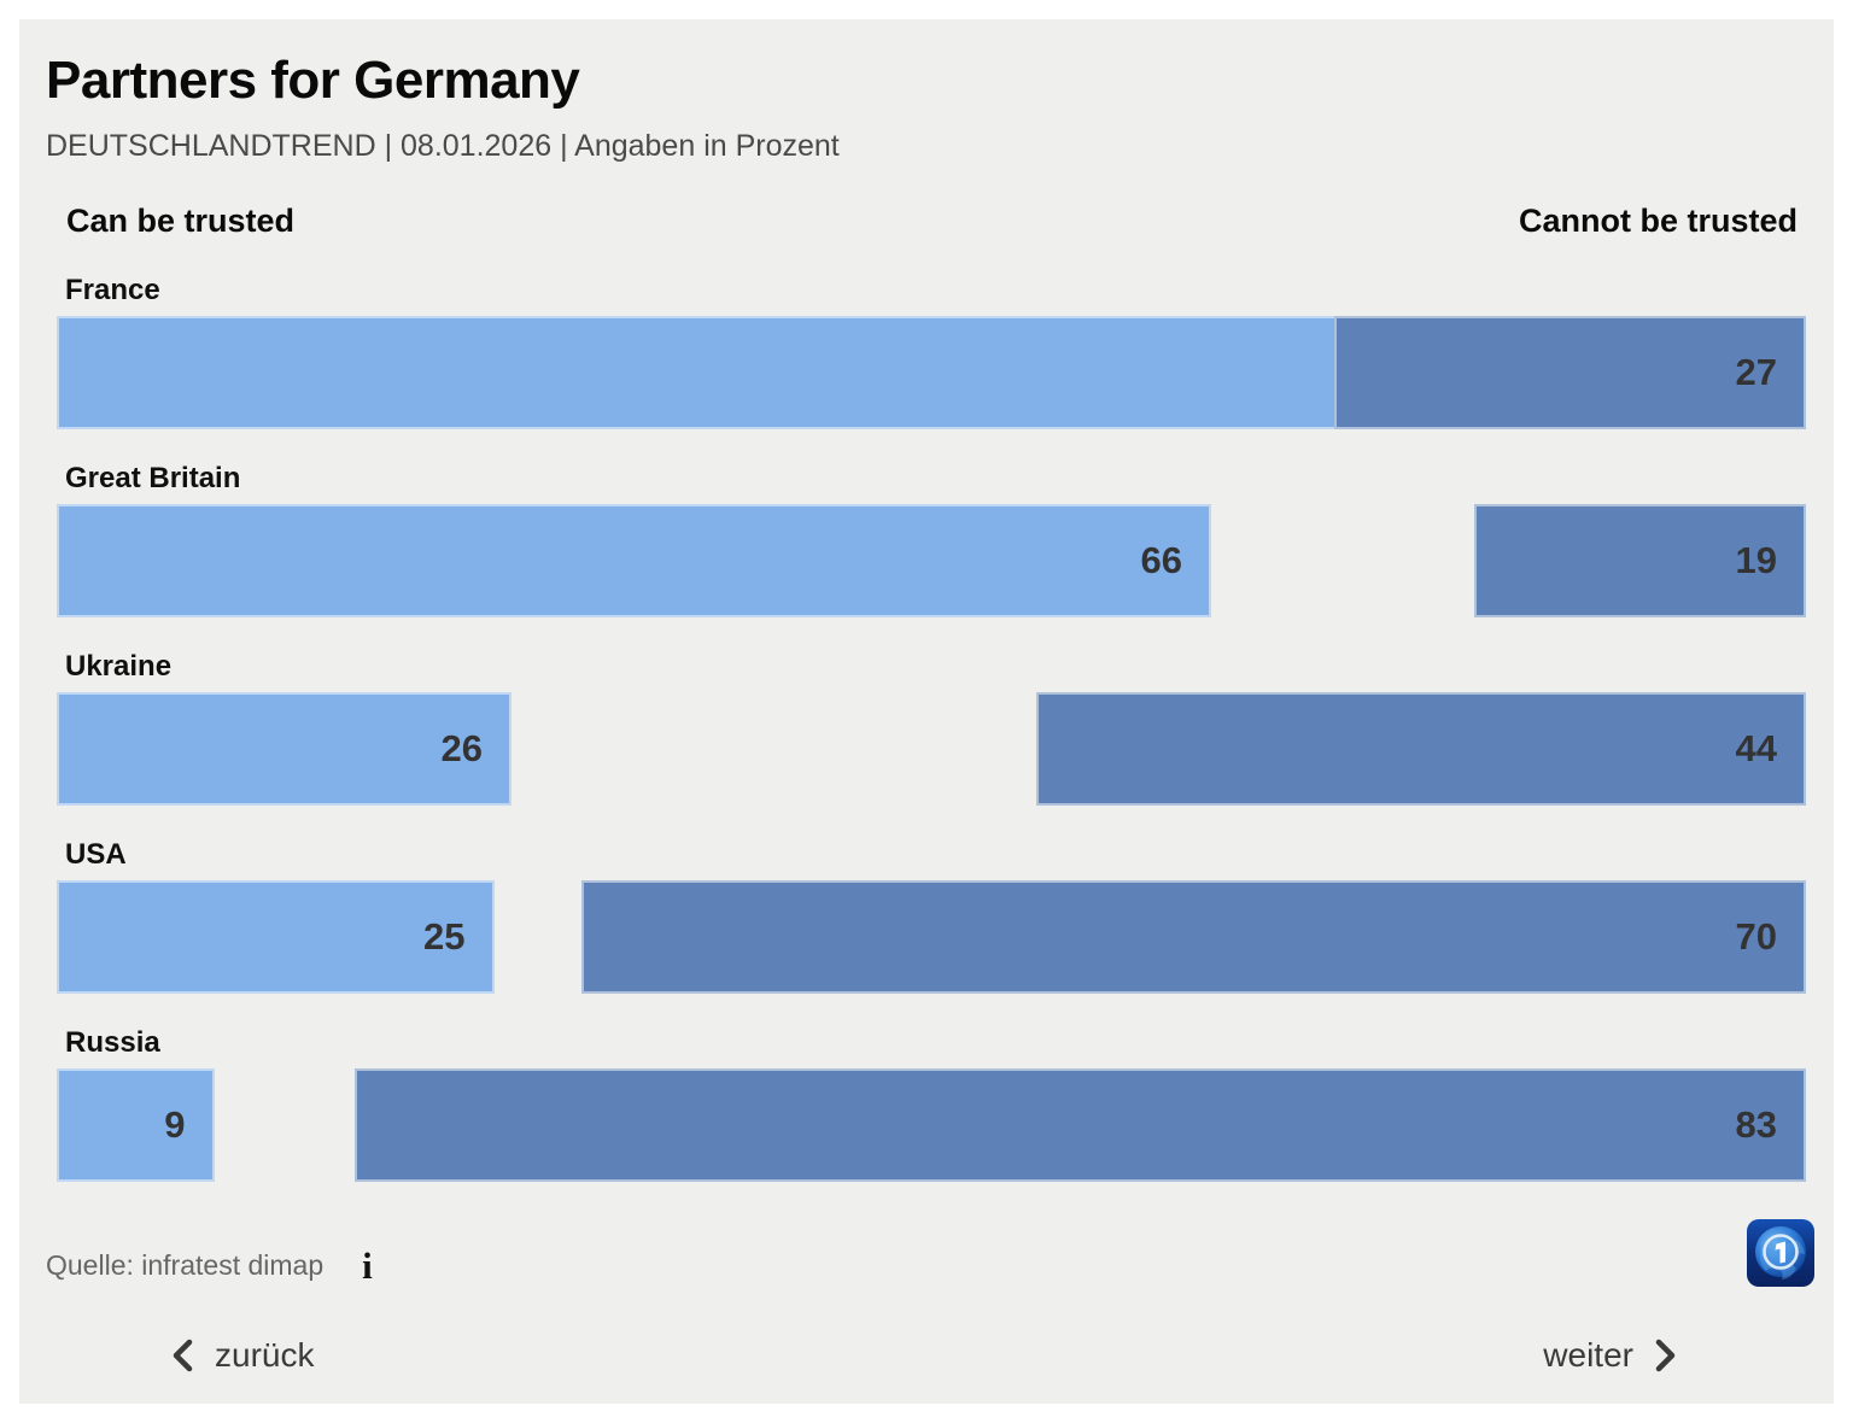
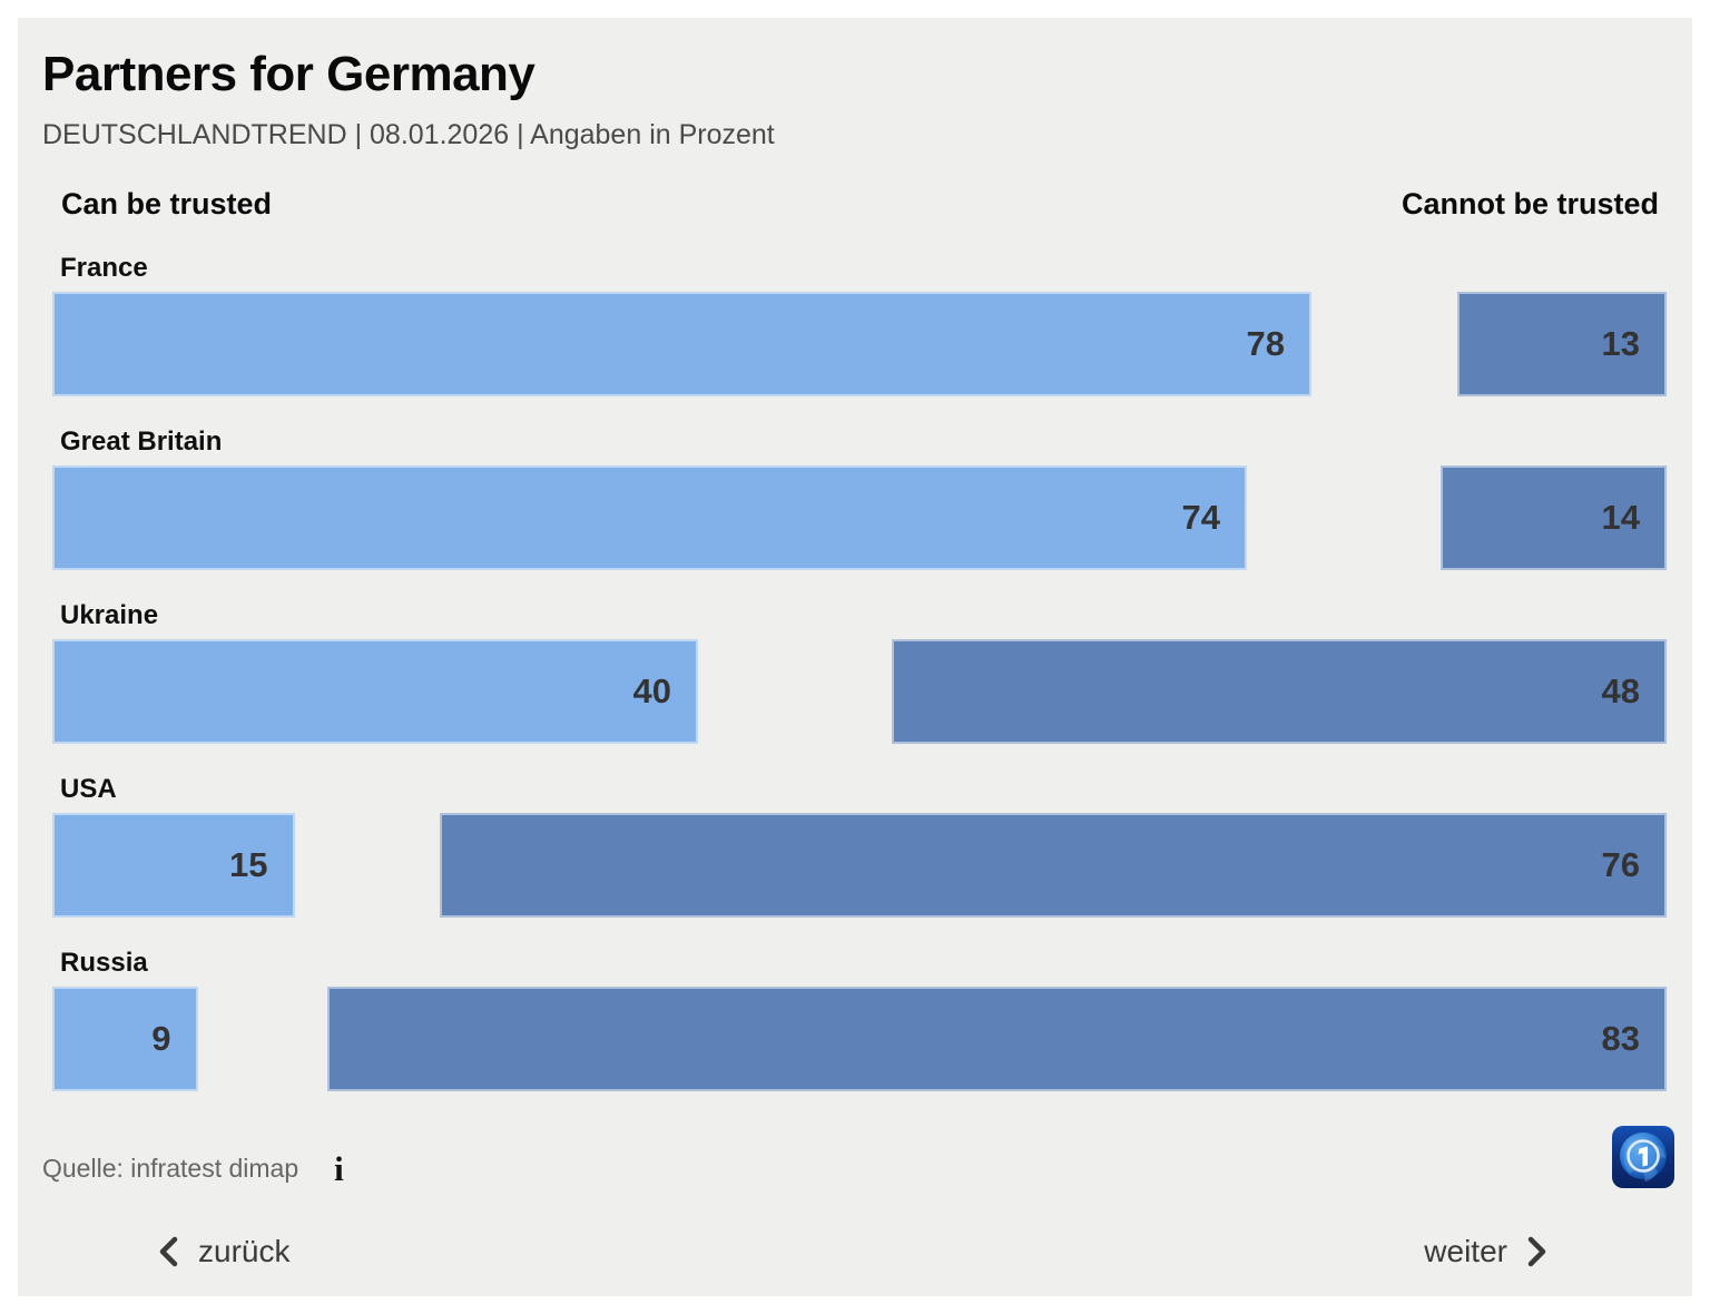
Cannot be trusted/France: 27 -> 13
Can be trusted/Great Britain: 66 -> 74
Cannot be trusted/Great Britain: 19 -> 14
Can be trusted/Ukraine: 26 -> 40
Cannot be trusted/Ukraine: 44 -> 48
Can be trusted/USA: 25 -> 15
Cannot be trusted/USA: 70 -> 76
